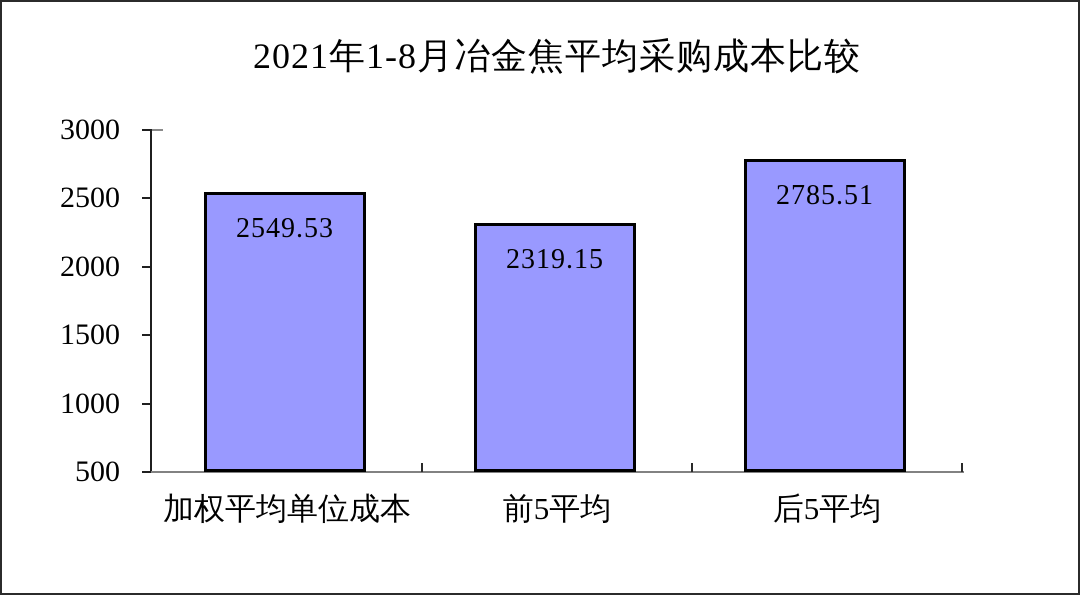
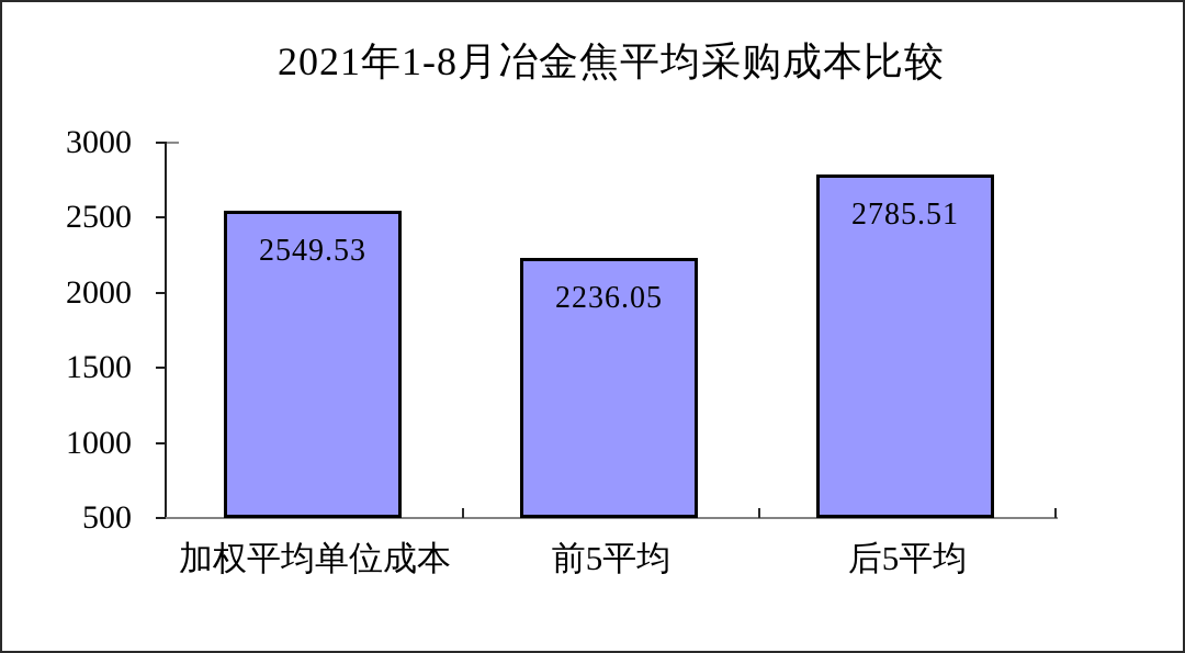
前5平均: 2319.15 -> 2236.05
